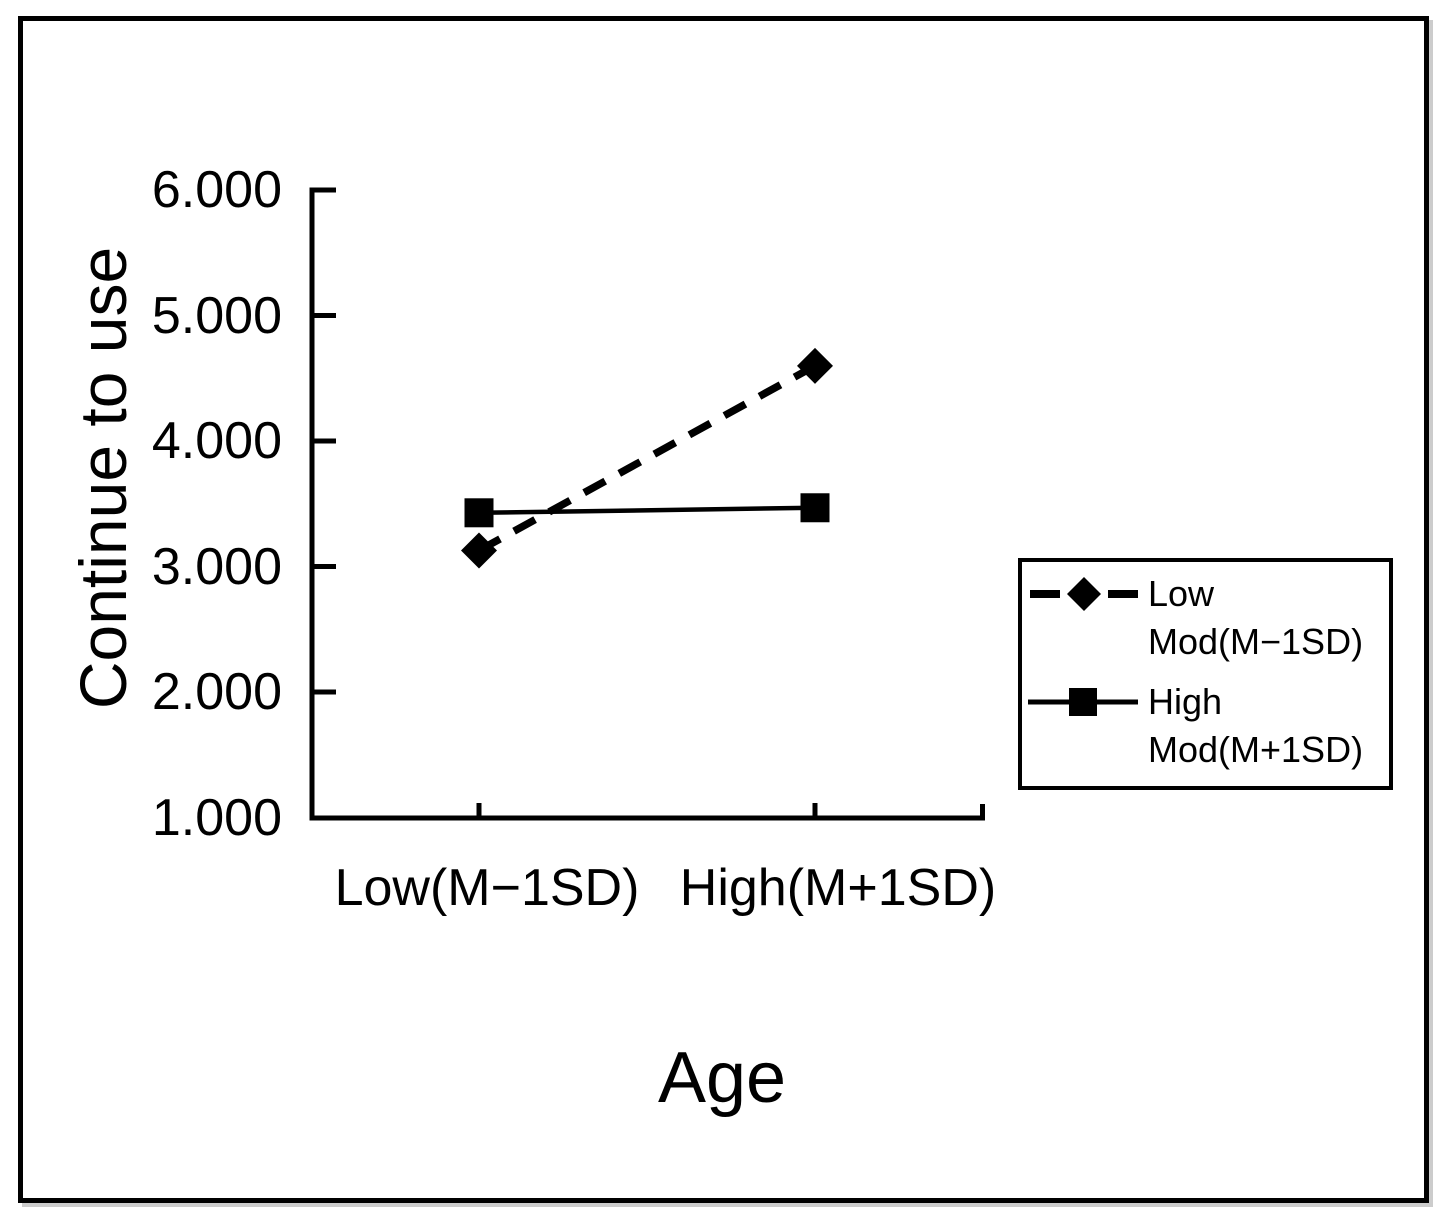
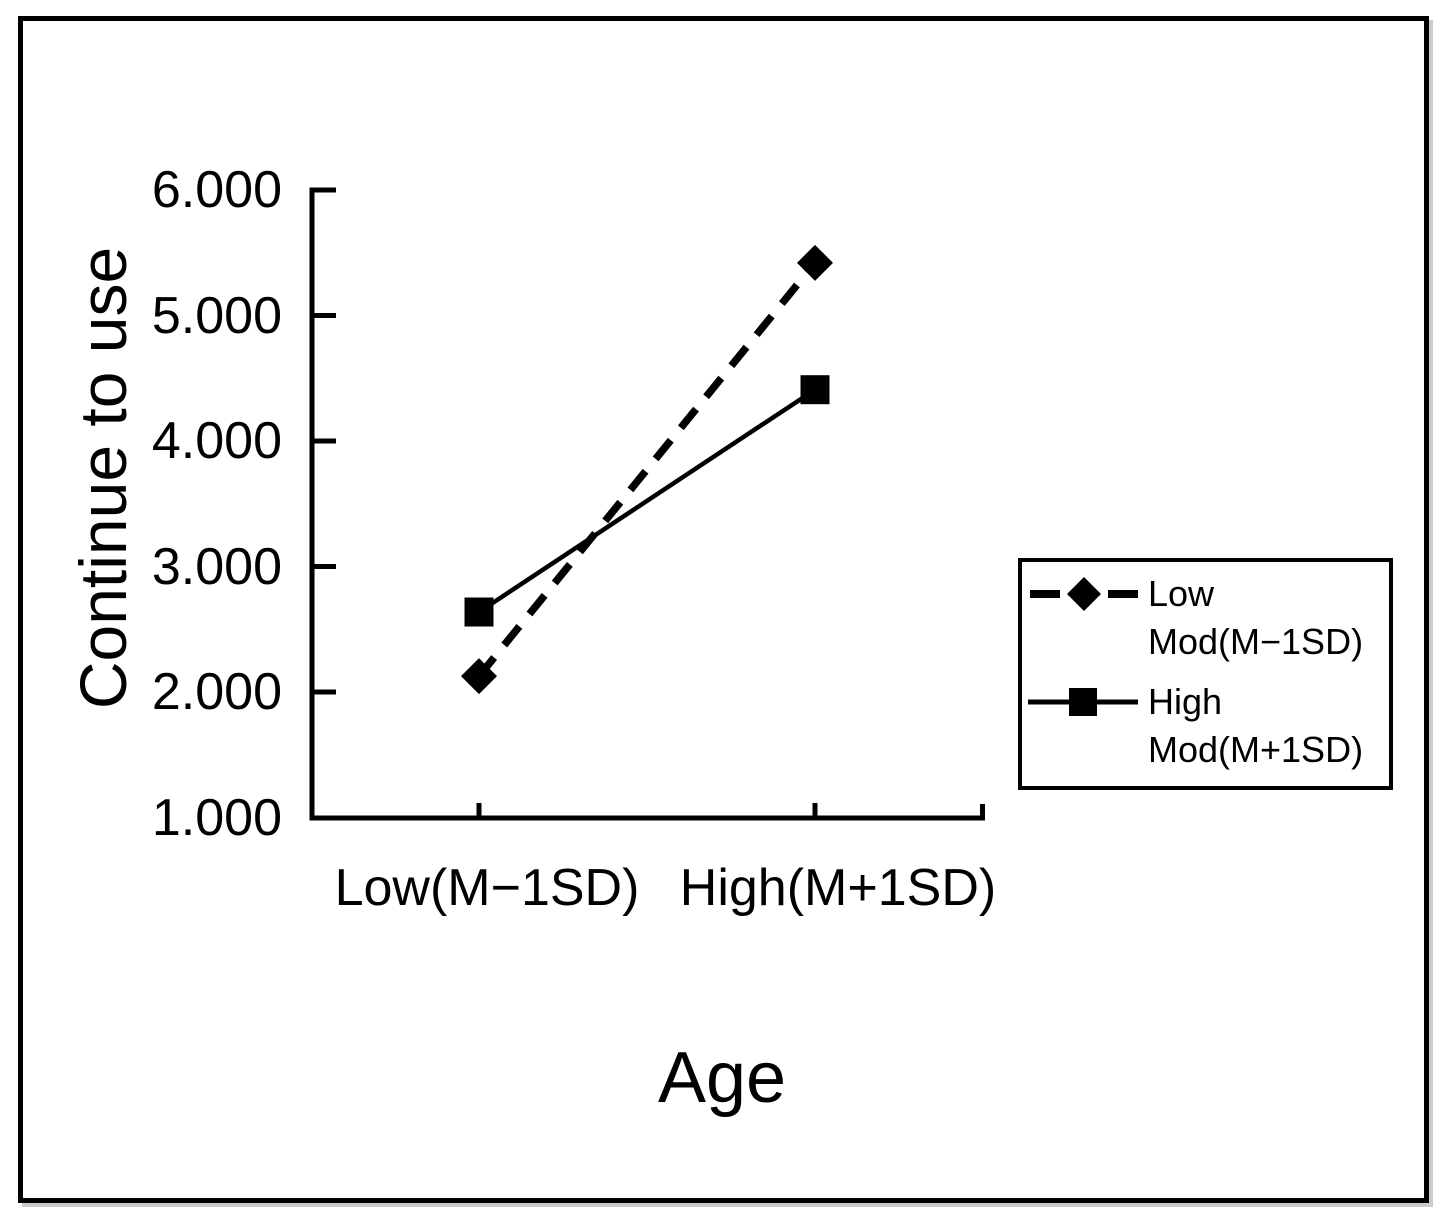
Low Mod(M−1SD)/Low(M−1SD): 3.13 -> 2.13
High Mod(M+1SD)/Low(M−1SD): 3.43 -> 2.64
Low Mod(M−1SD)/High(M+1SD): 4.60 -> 5.42
High Mod(M+1SD)/High(M+1SD): 3.47 -> 4.41
